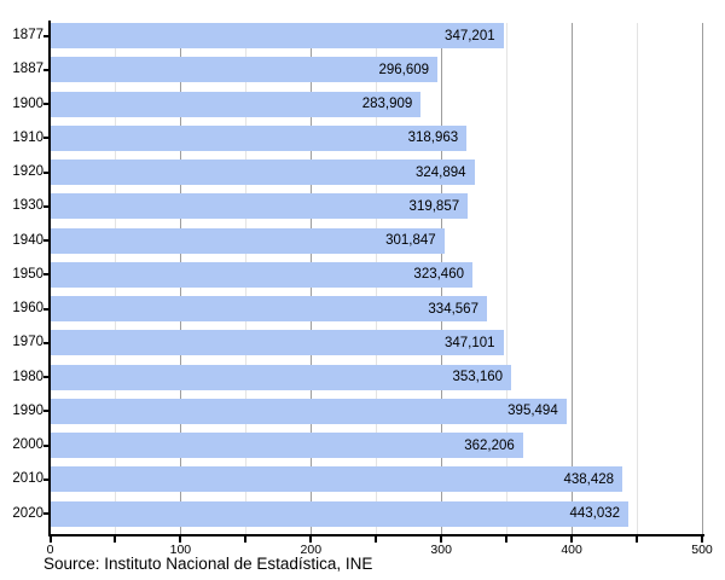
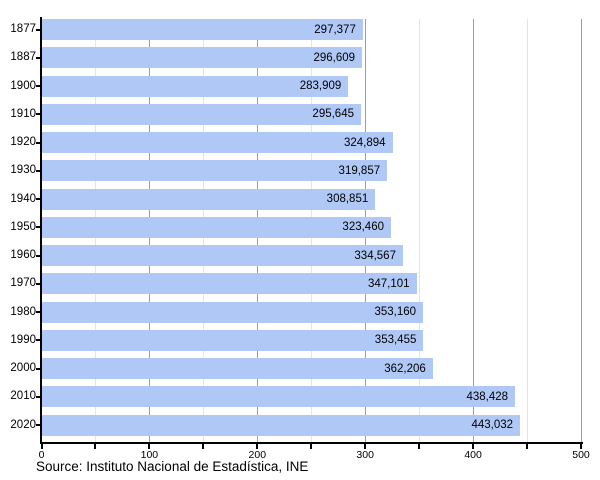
1877: 347,201 -> 297,377
1910: 318,963 -> 295,645
1940: 301,847 -> 308,851
1990: 395,494 -> 353,455
